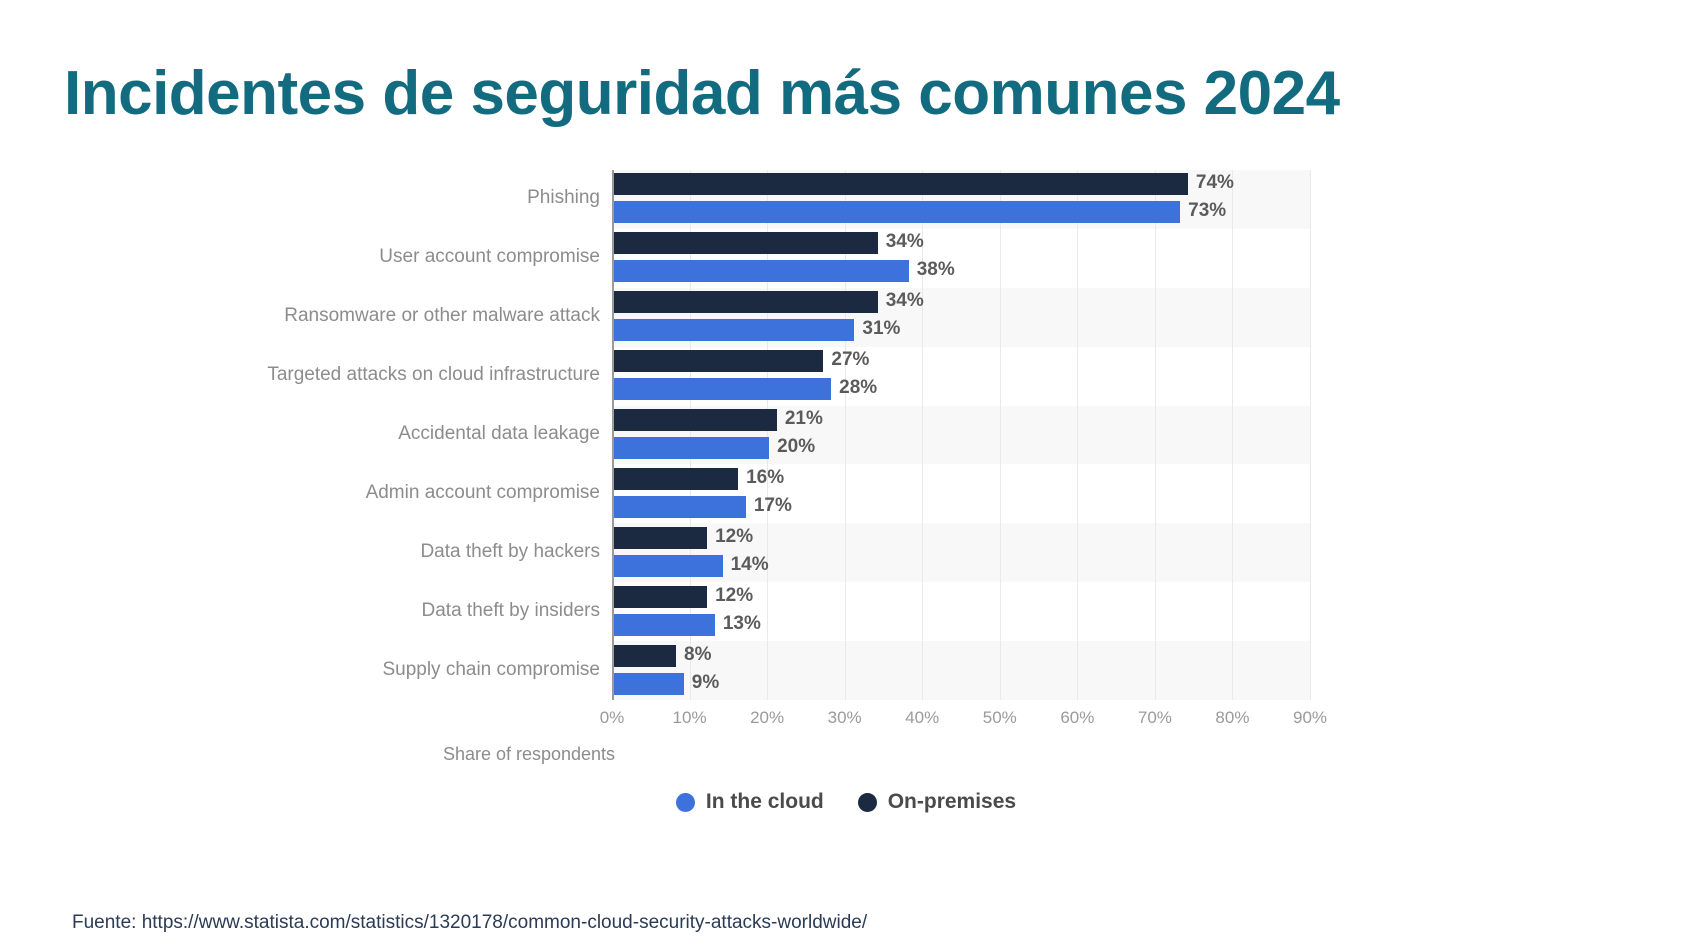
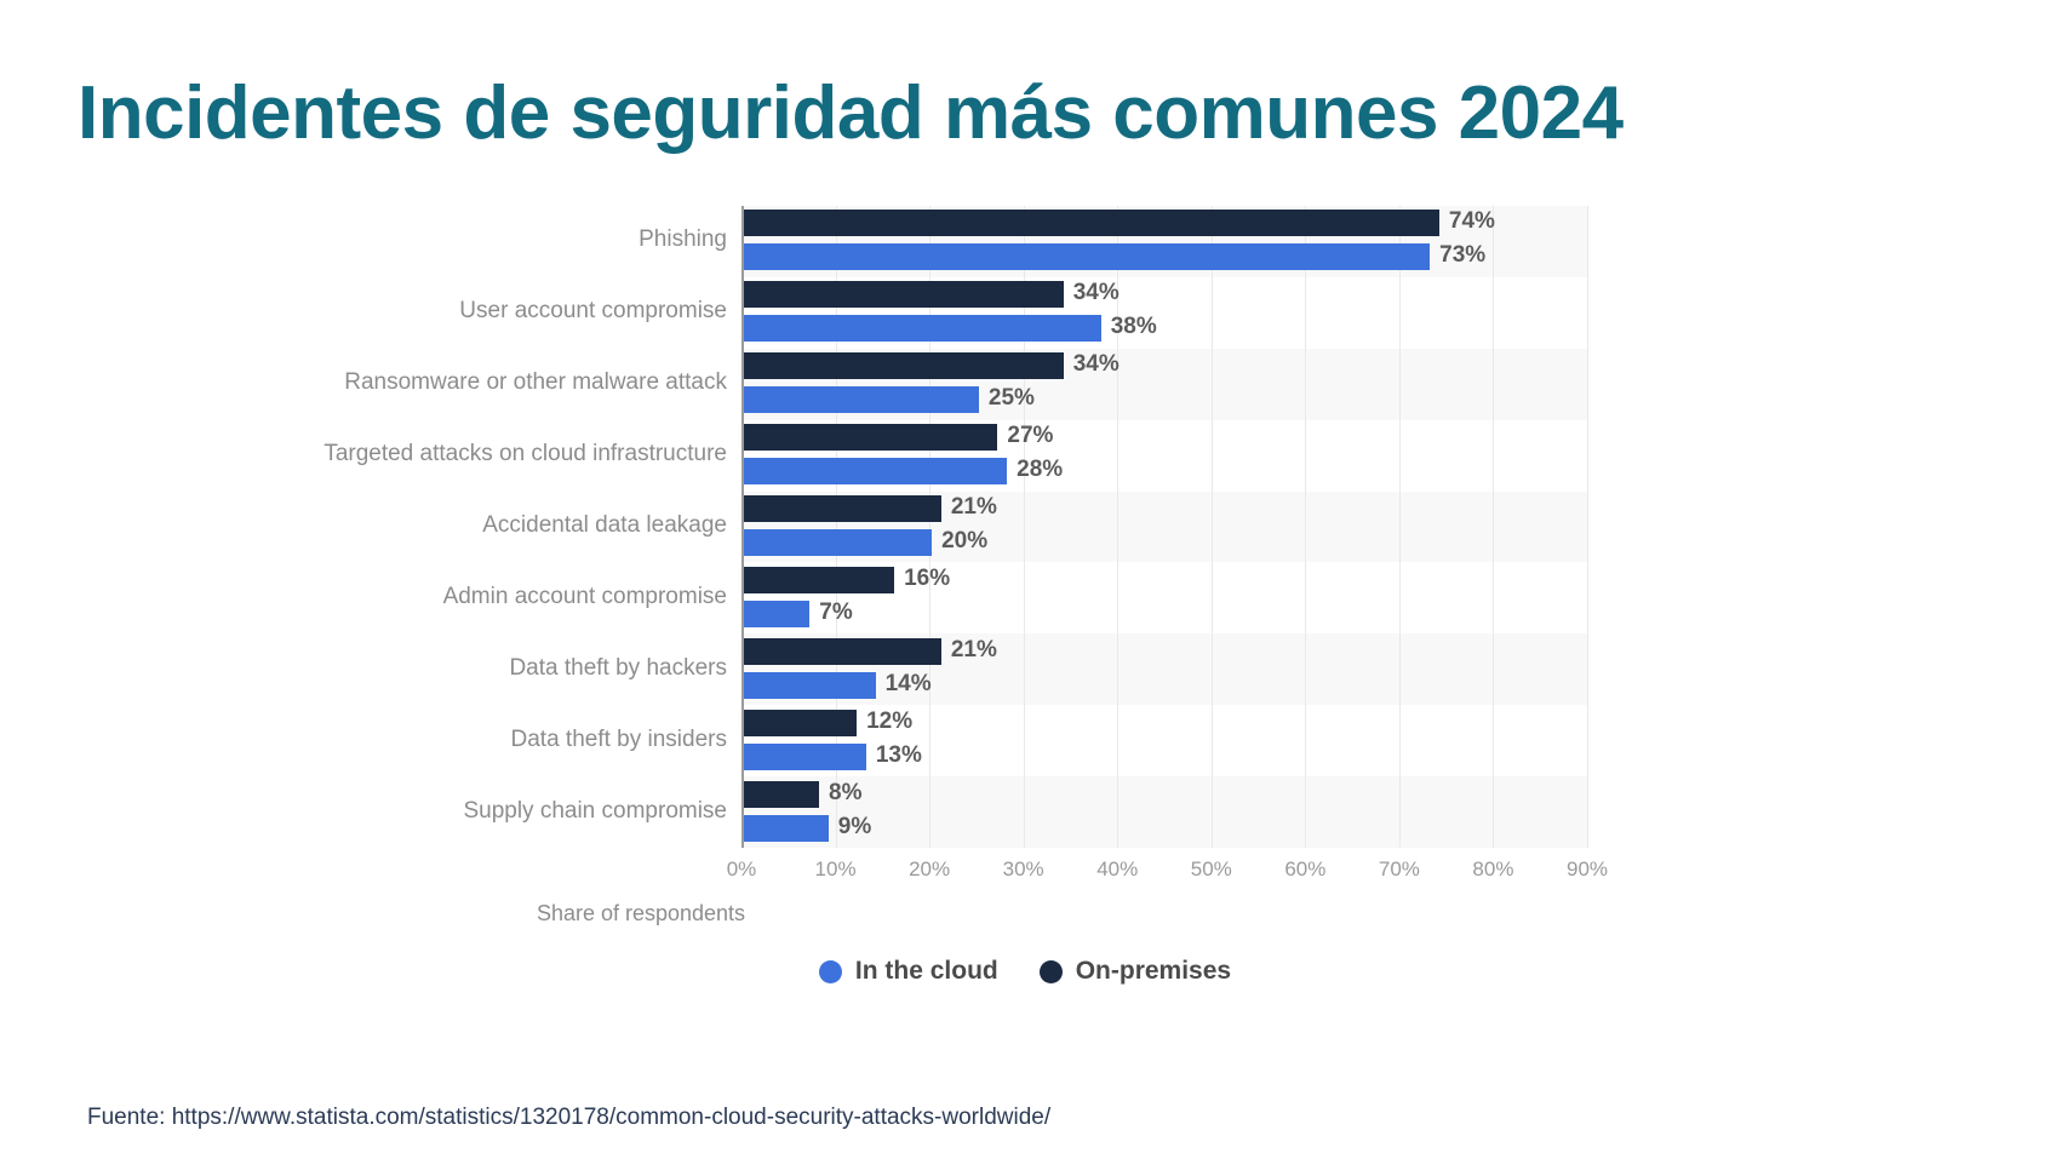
In the cloud/Ransomware or other malware attack: 31% -> 25%
In the cloud/Admin account compromise: 17% -> 7%
On-premises/Data theft by hackers: 12% -> 21%
